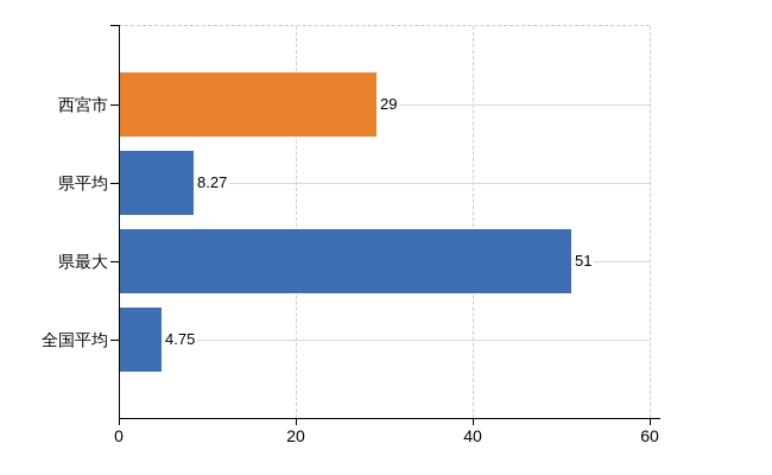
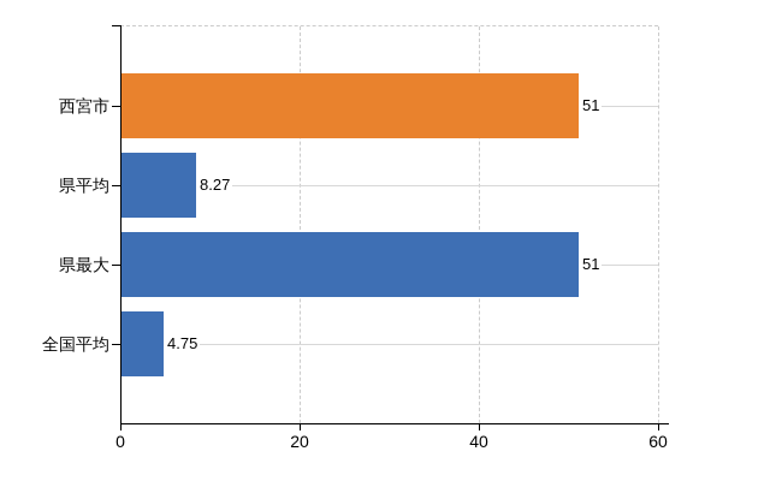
西宮市: 29 -> 51
